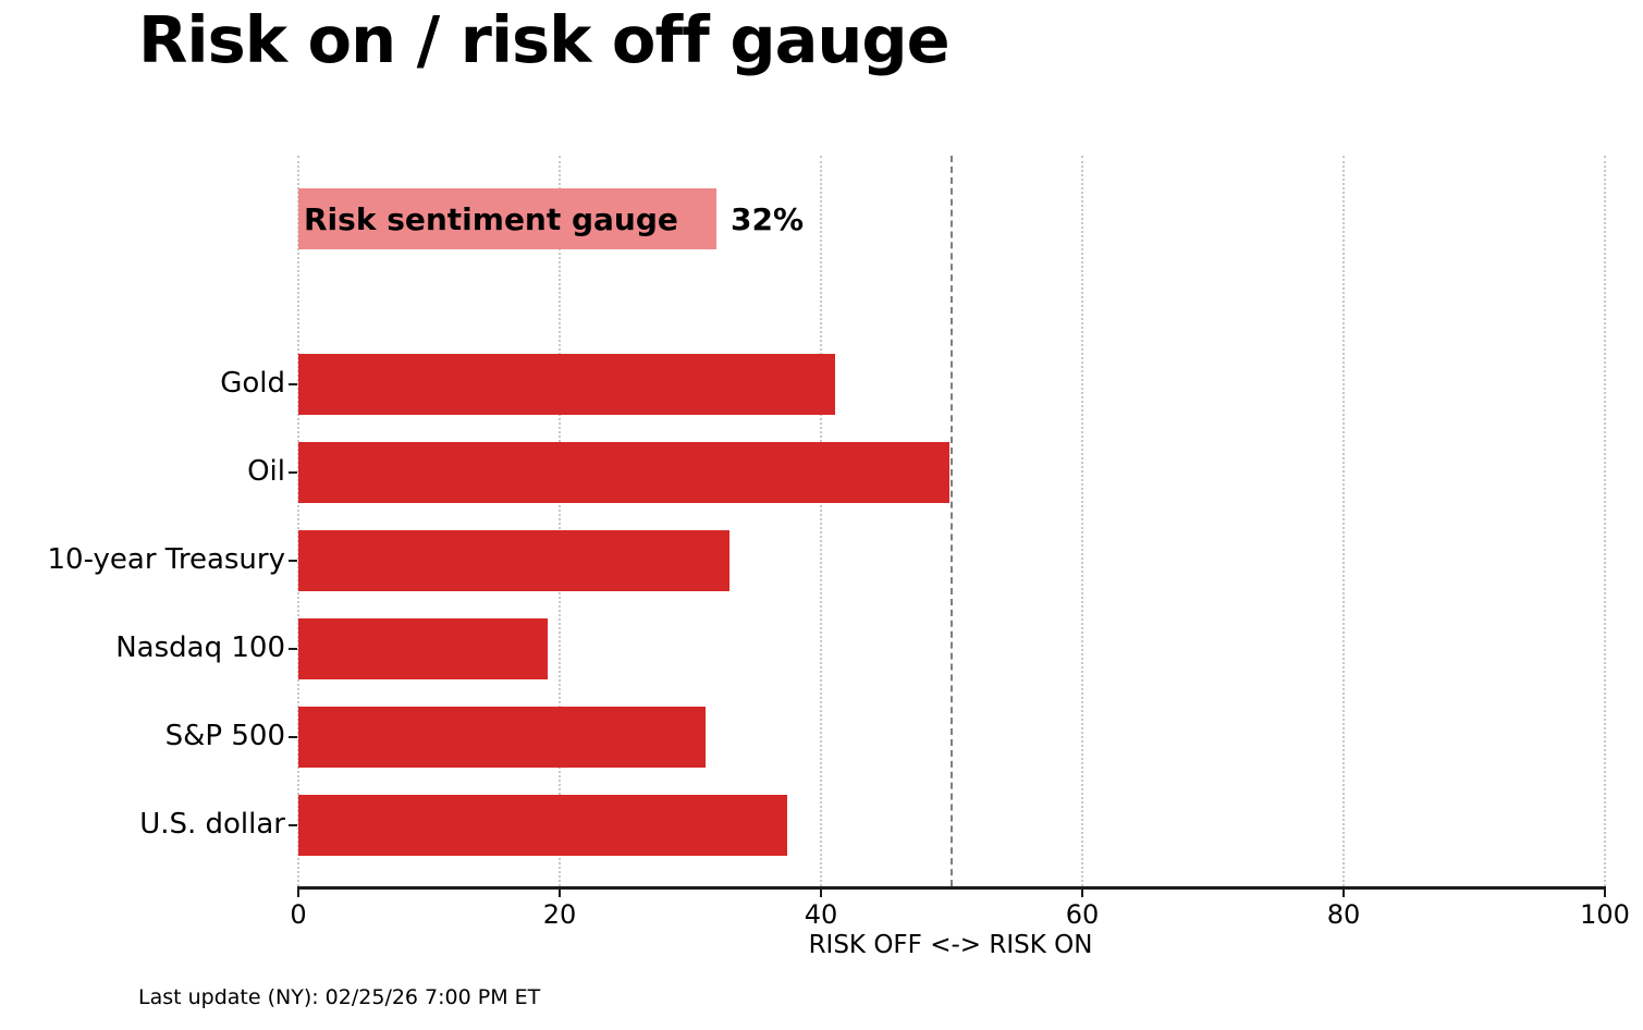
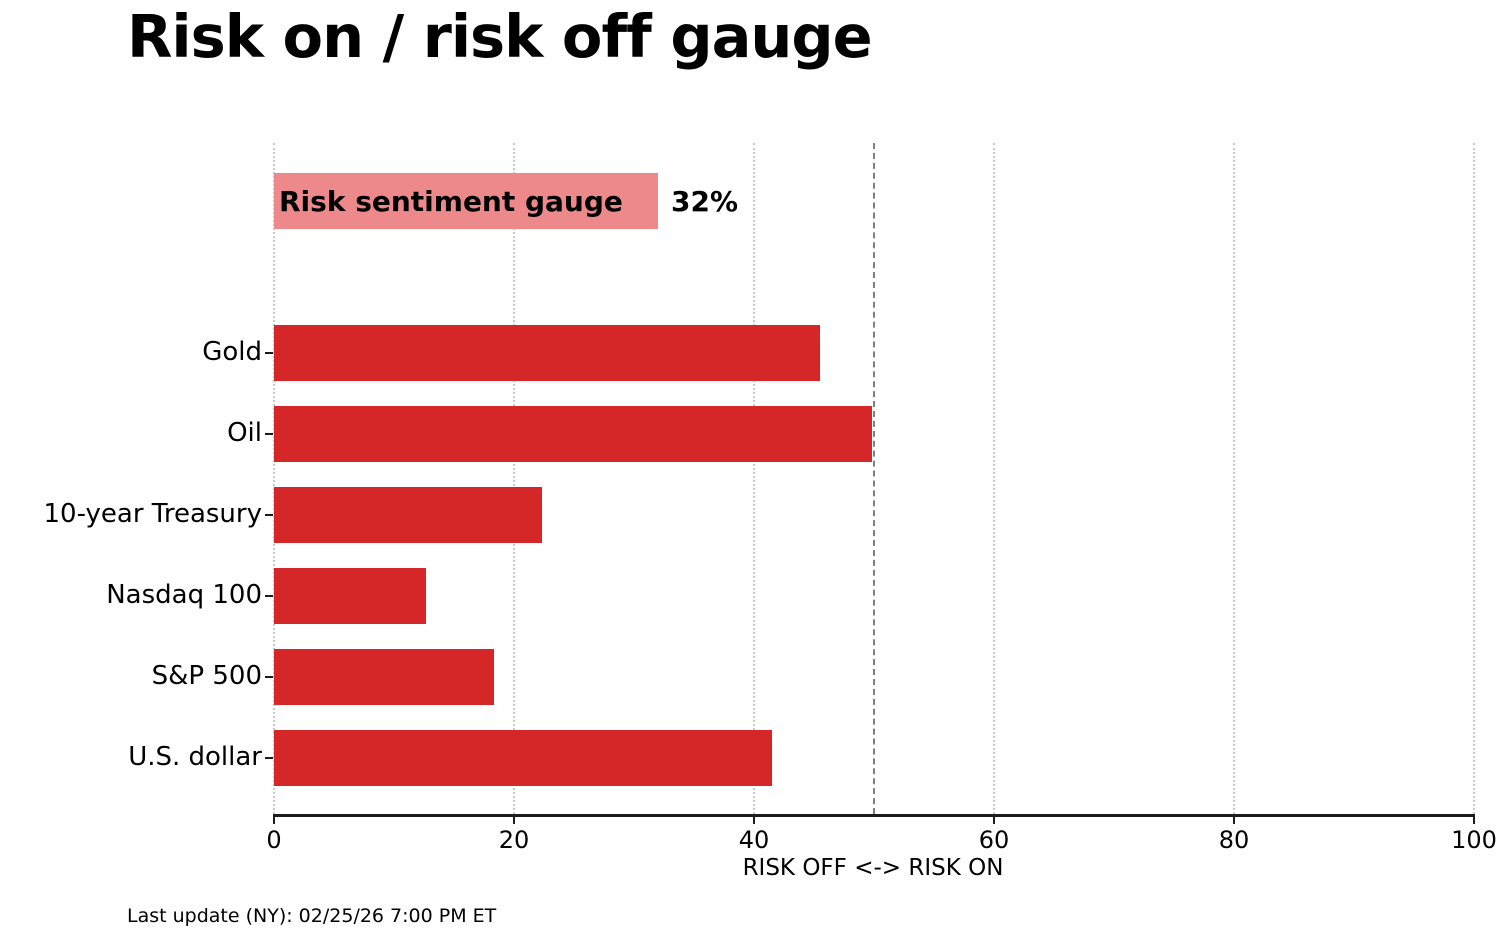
Gold: 41.1 -> 45.5
10-year Treasury: 33.0 -> 22.3
Nasdaq 100: 19.1 -> 12.7
S&P 500: 31.2 -> 18.3
U.S. dollar: 37.4 -> 41.5
